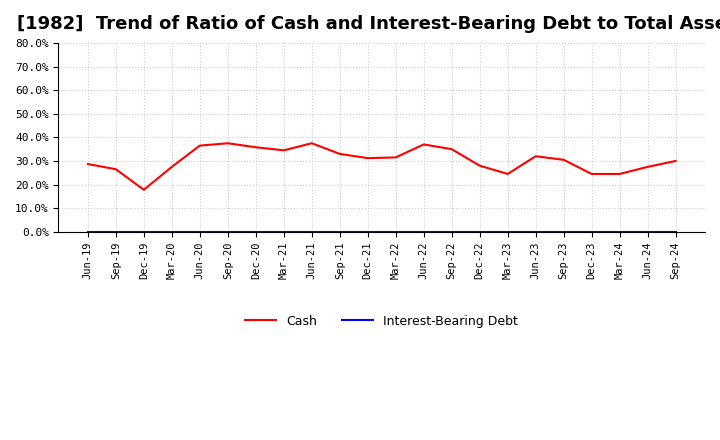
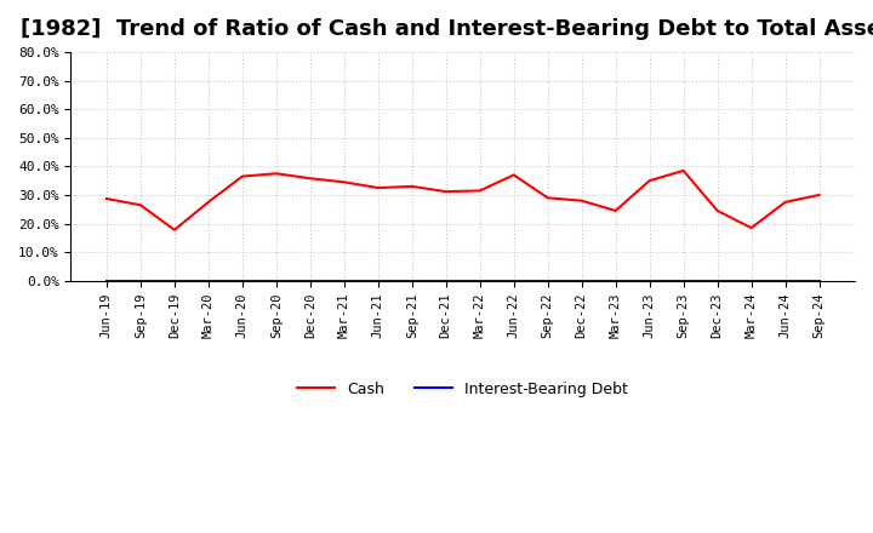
Cash/Jun-21: 37.5% -> 32.5%
Cash/Sep-22: 35.0% -> 29.0%
Cash/Jun-23: 32.0% -> 35.0%
Cash/Sep-23: 30.5% -> 38.5%
Cash/Mar-24: 24.5% -> 18.5%
